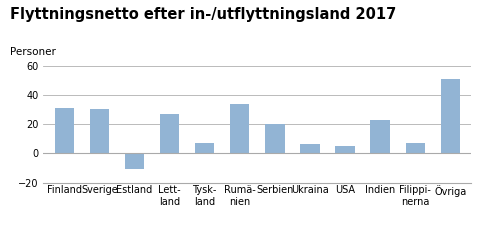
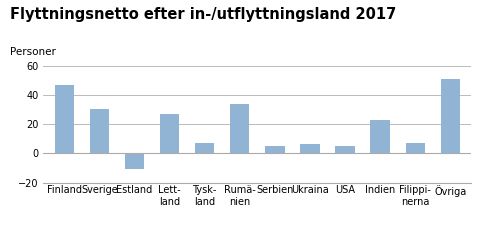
Finland: 31 -> 47
Serbien: 20 -> 5
